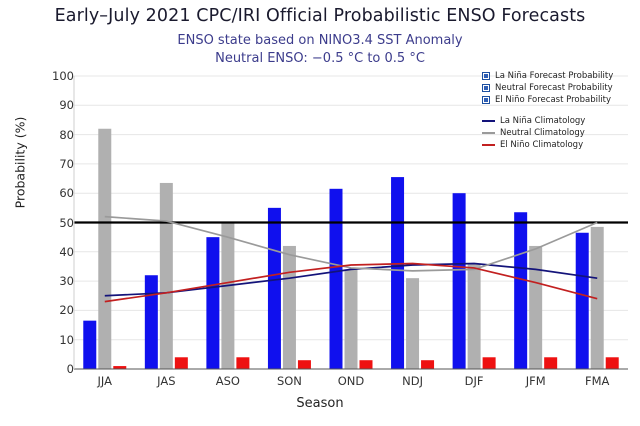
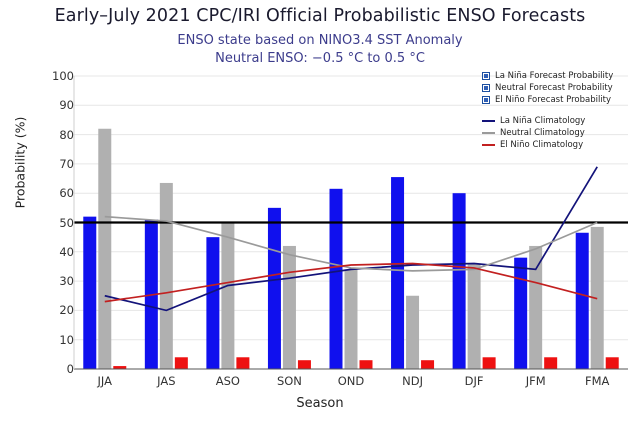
La Niña Forecast Probability/JJA: 16 -> 52
La Niña Forecast Probability/JAS: 32 -> 51
La Niña Climatology/JAS: 26 -> 20
Neutral Forecast Probability/NDJ: 31 -> 25
La Niña Forecast Probability/JFM: 54 -> 38
La Niña Climatology/FMA: 31 -> 69
